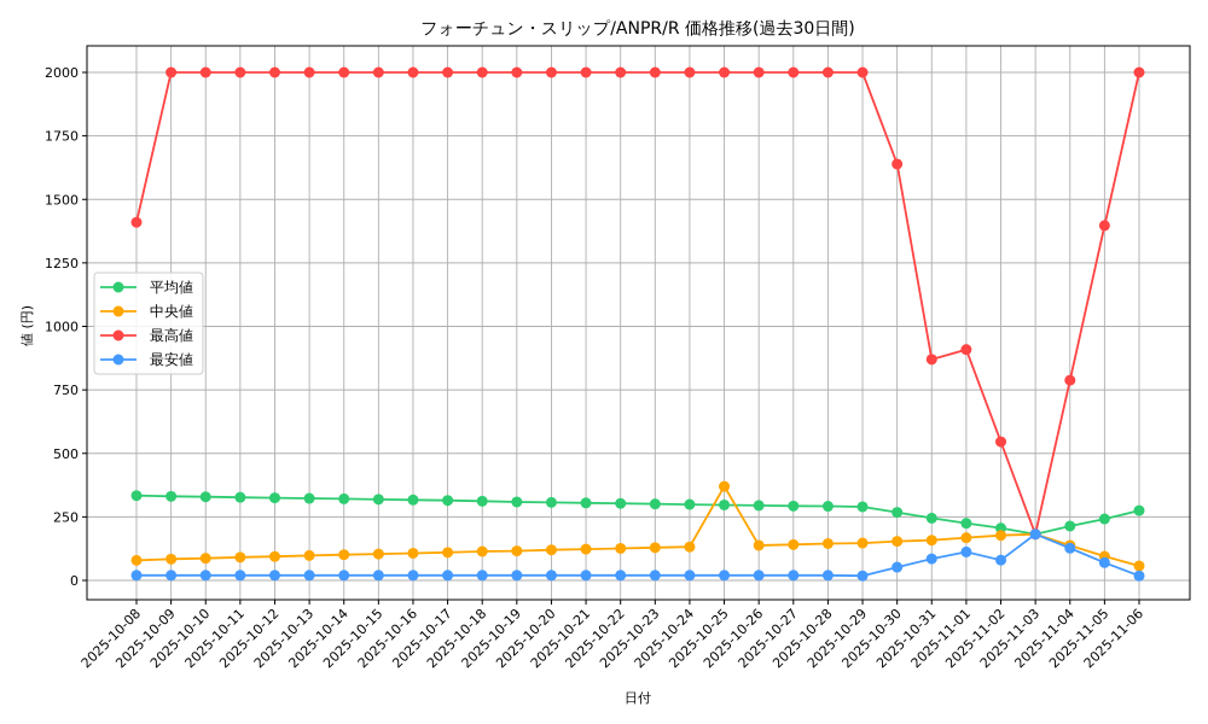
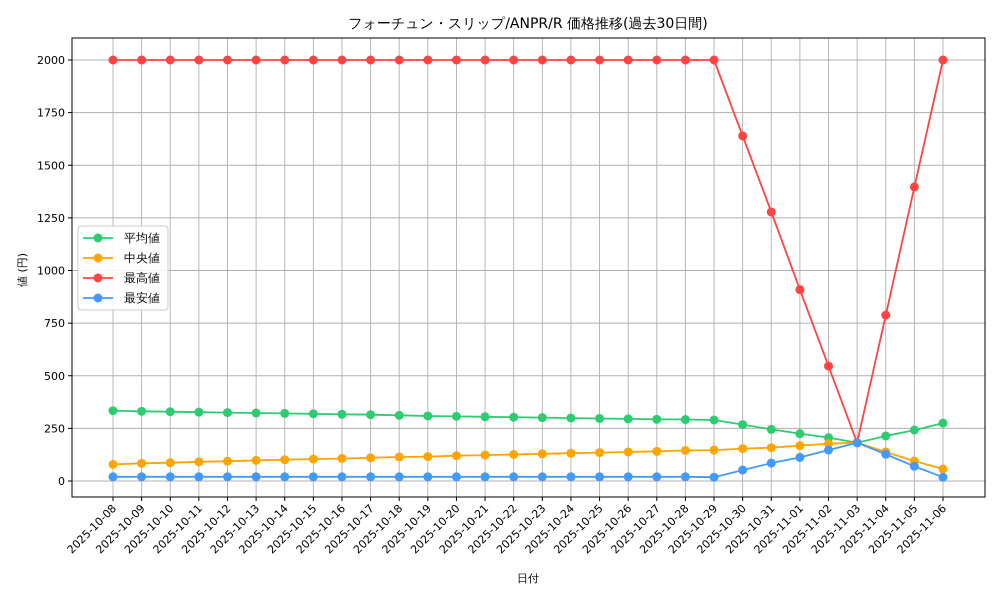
最高値/2025-10-08: 1410 -> 2000
中央値/2025-10-25: 370 -> 140
最高値/2025-10-31: 870 -> 1280
最安値/2025-11-02: 80 -> 150
